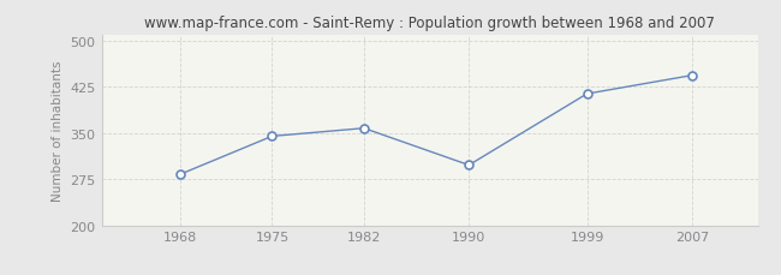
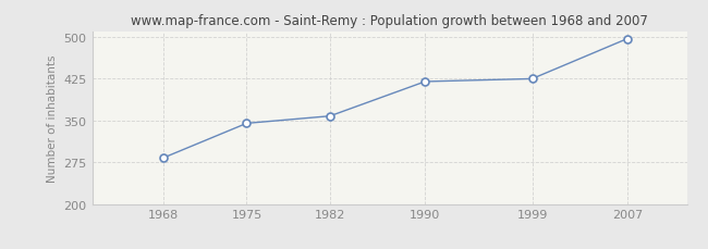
1990: 298 -> 420
1999: 414 -> 425
2007: 444 -> 497
